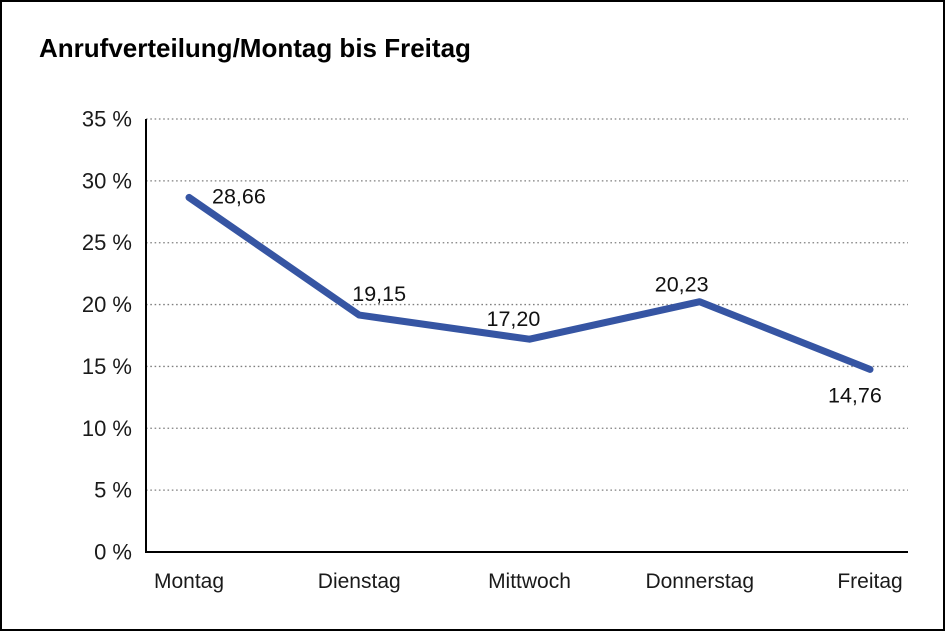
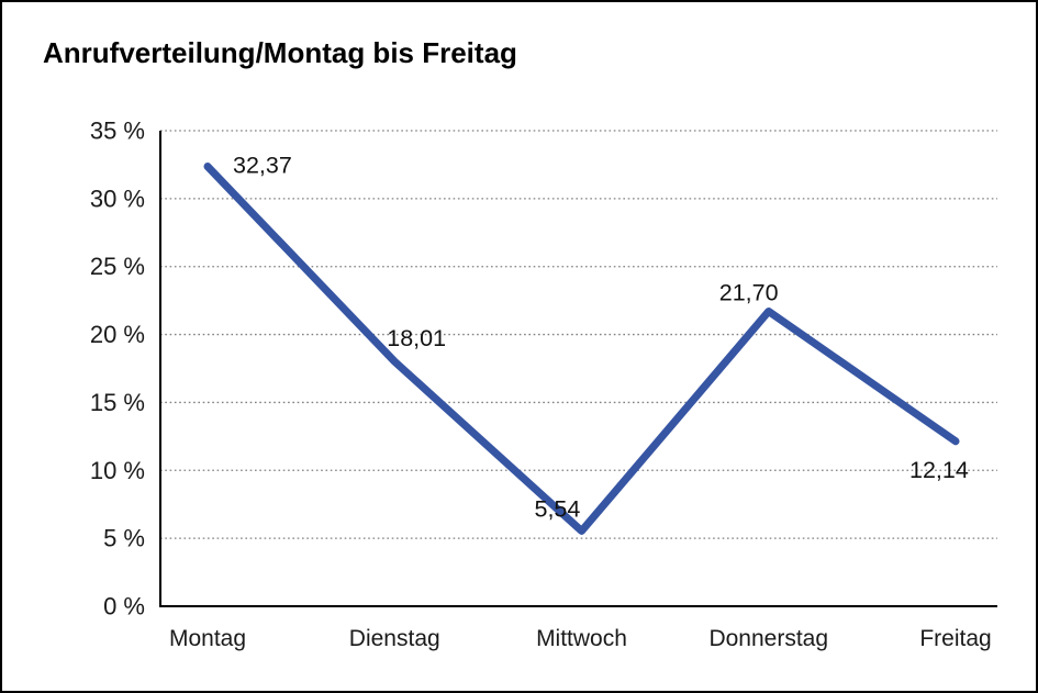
Montag: 28,66 -> 32,37
Dienstag: 19,15 -> 18,01
Mittwoch: 17,20 -> 5,54
Donnerstag: 20,23 -> 21,70
Freitag: 14,76 -> 12,14
